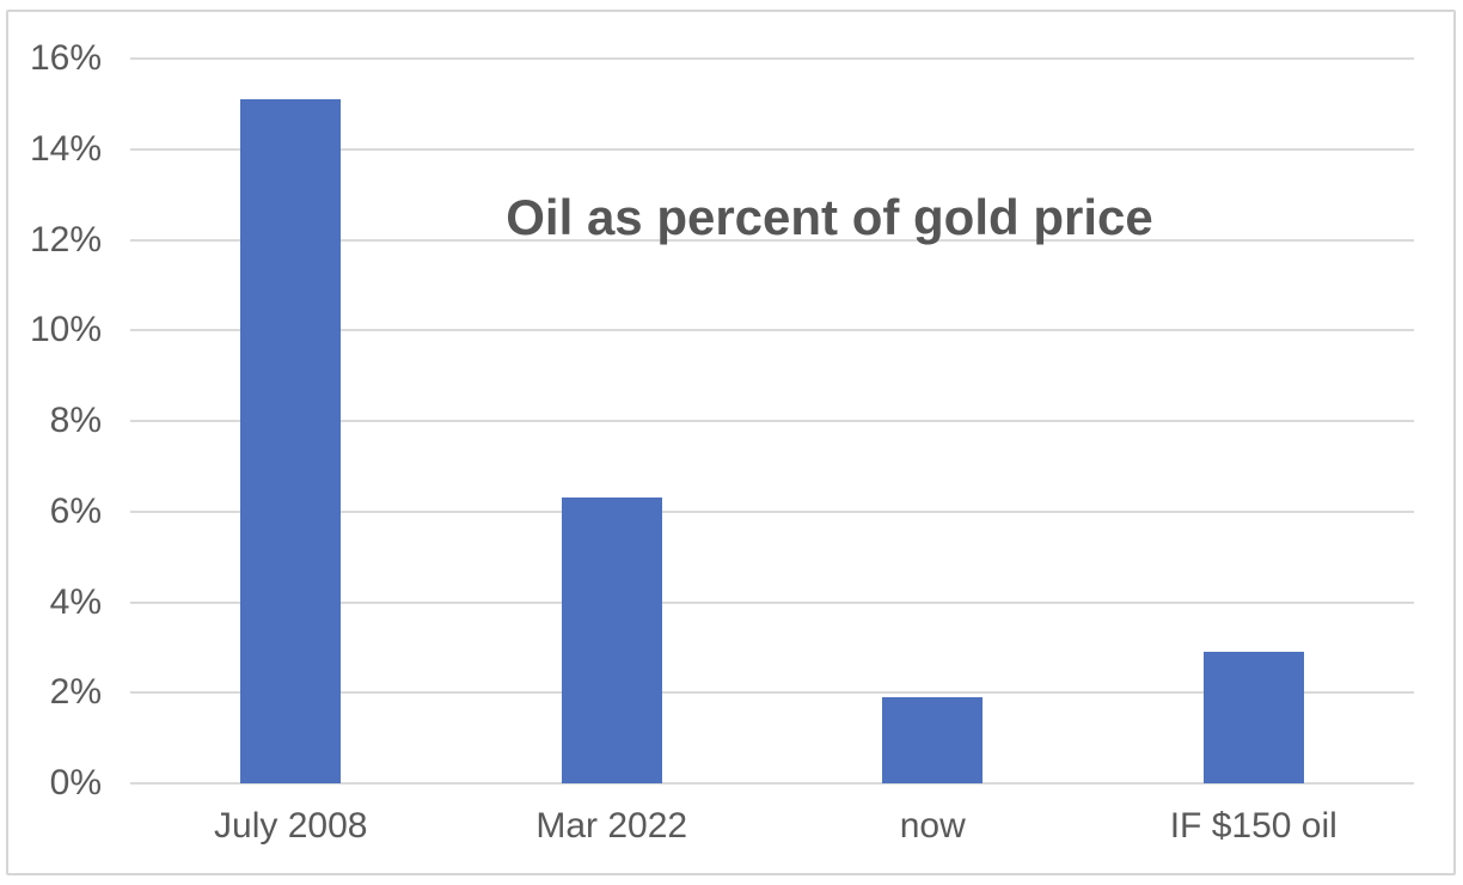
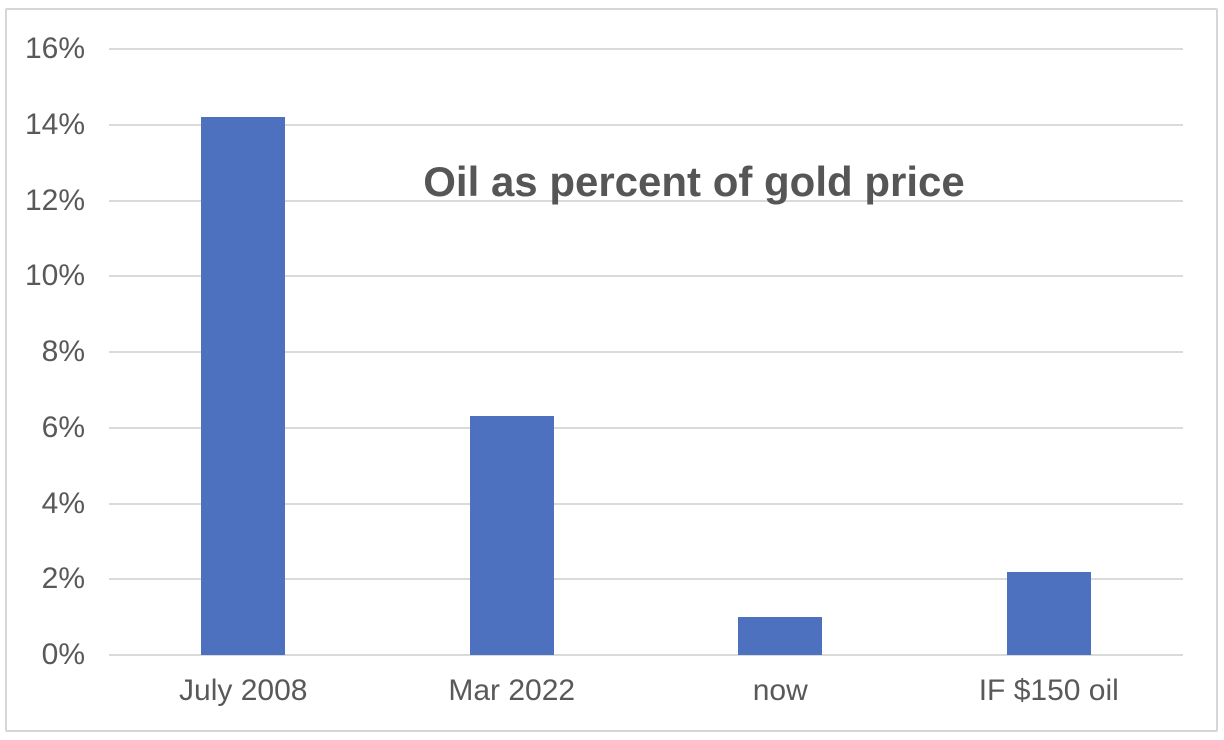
July 2008: 15.1% -> 14.2%
now: 1.9% -> 1.0%
IF $150 oil: 2.9% -> 2.2%
